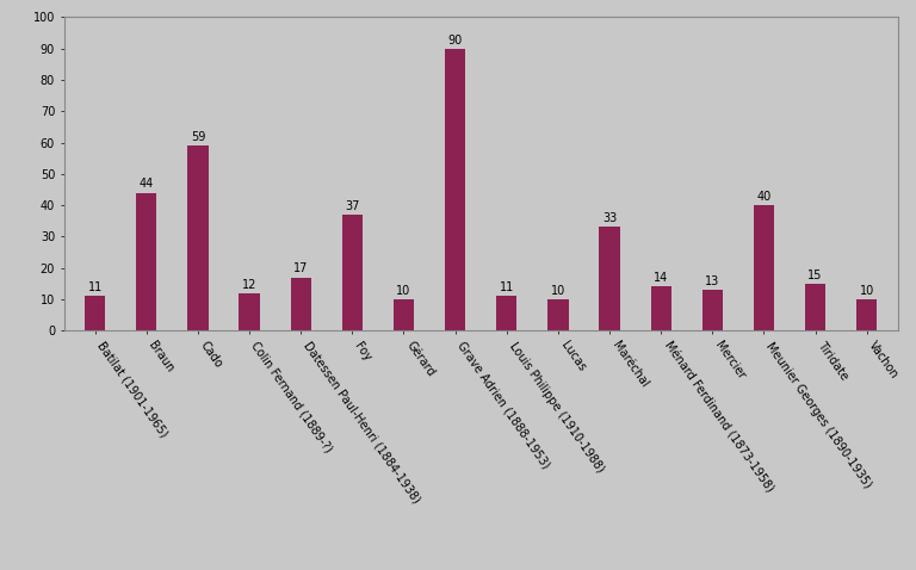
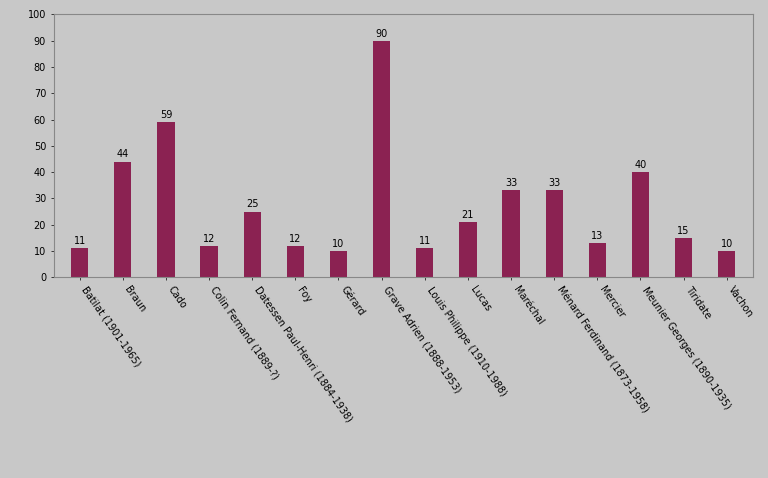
Datessen Paul-Henri (1884-1938): 17 -> 25
Foy: 37 -> 12
Lucas: 10 -> 21
Ménard Ferdinand (1873-1958): 14 -> 33
